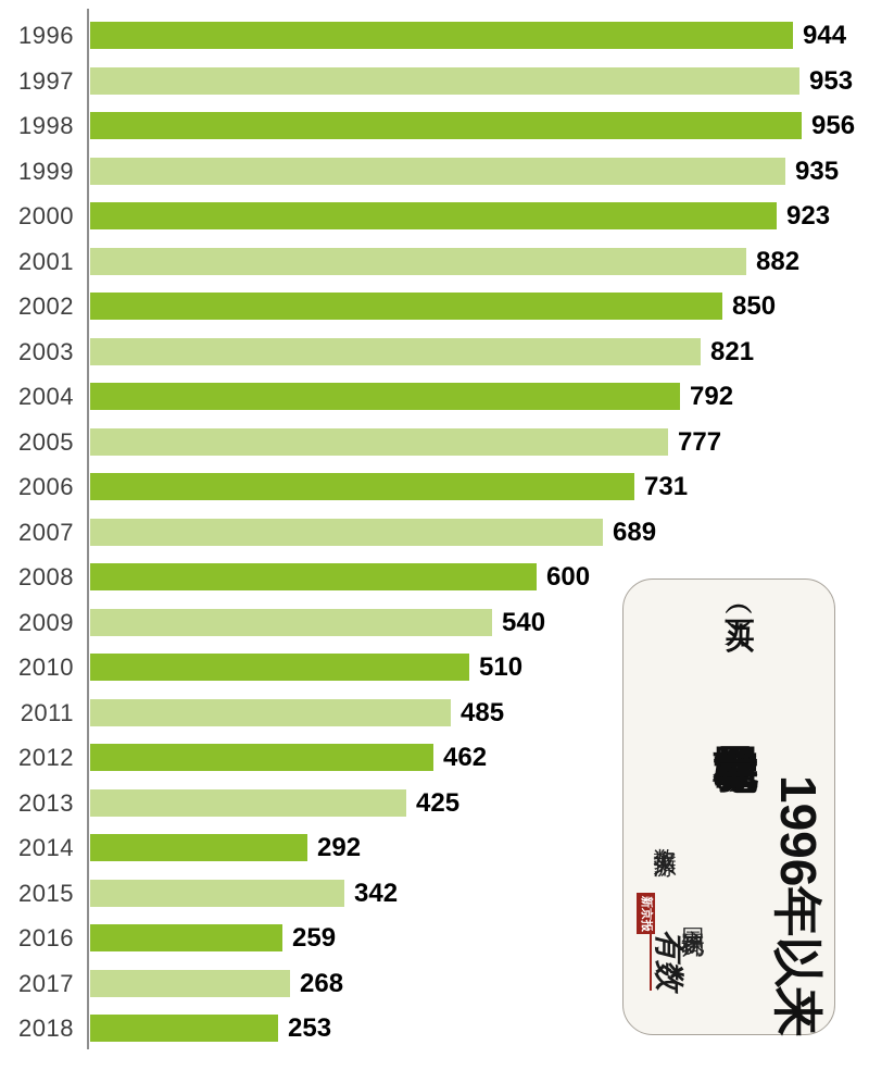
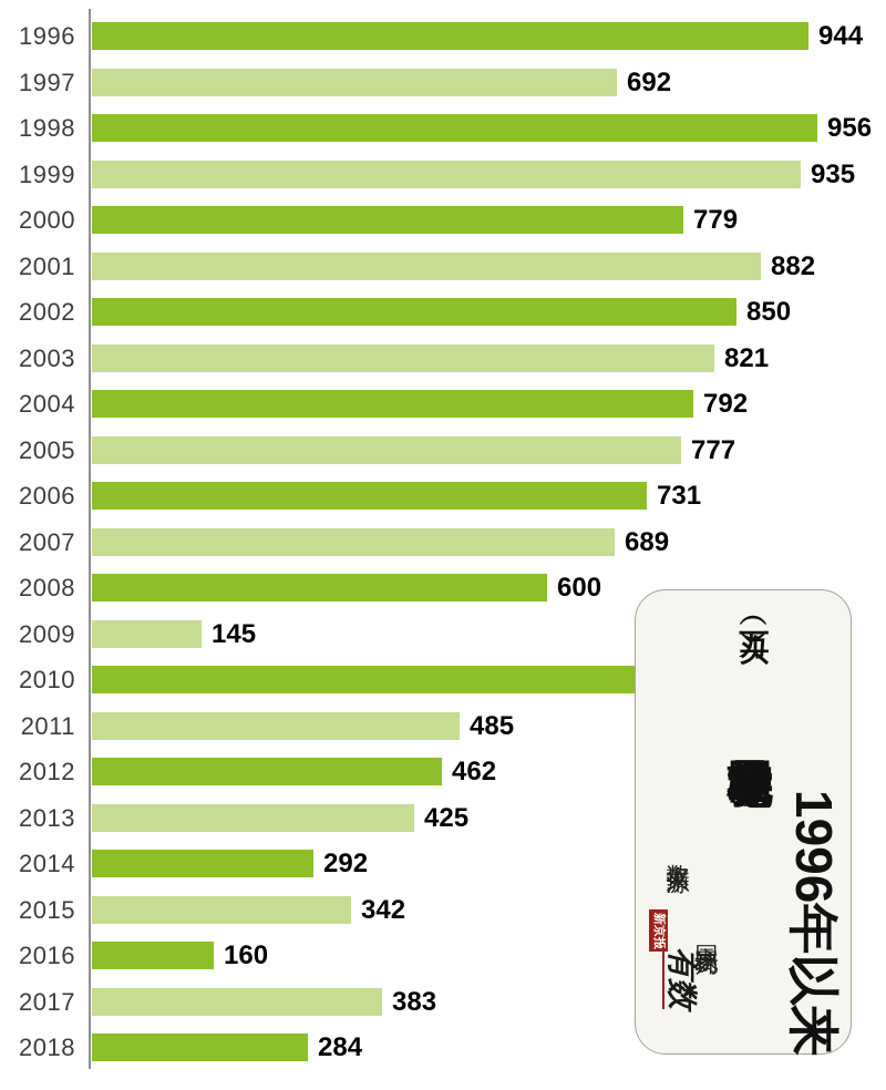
1997: 953 -> 692
2000: 923 -> 779
2009: 540 -> 145
2010: 510 -> 782
2016: 259 -> 160
2017: 268 -> 383
2018: 253 -> 284
